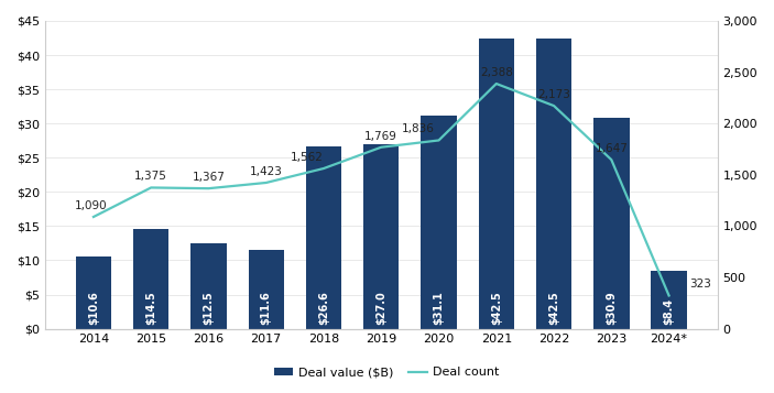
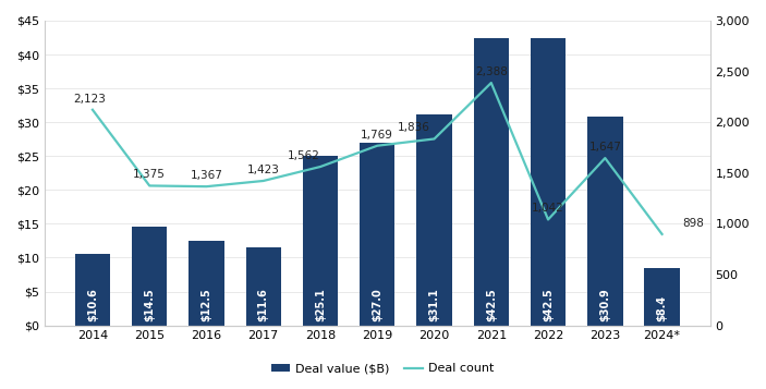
Deal count/2014: 1,090 -> 2,123
Deal value ($B)/2018: $26.6 -> $25.1
Deal count/2022: 2,173 -> 1,042
Deal count/2024*: 323 -> 898
